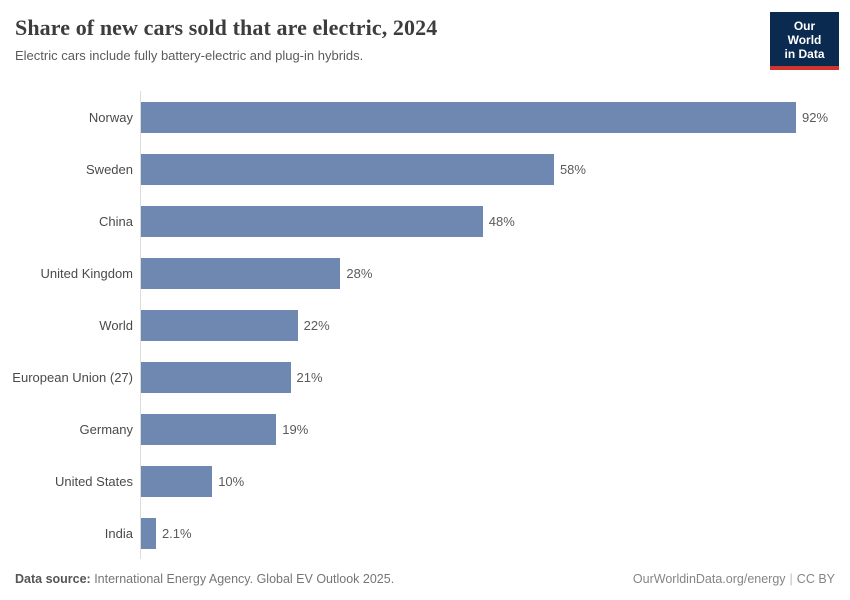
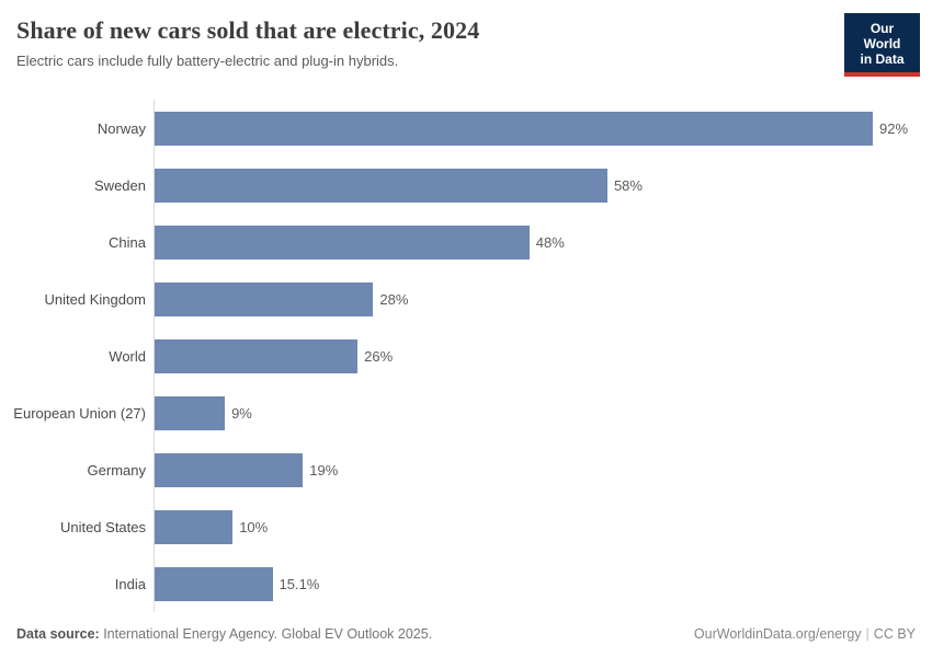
World: 22% -> 26%
European Union (27): 21% -> 9%
India: 2.1% -> 15.1%
